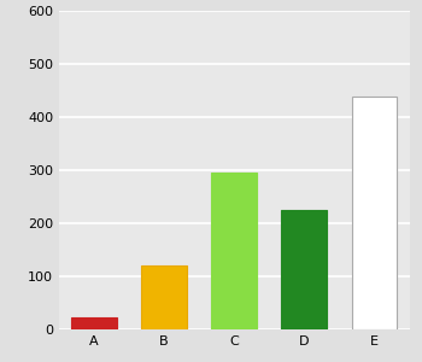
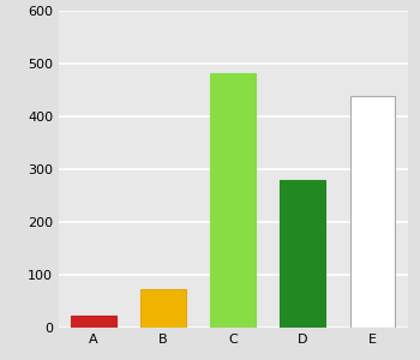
B: 120 -> 72
C: 295 -> 481
D: 225 -> 280
